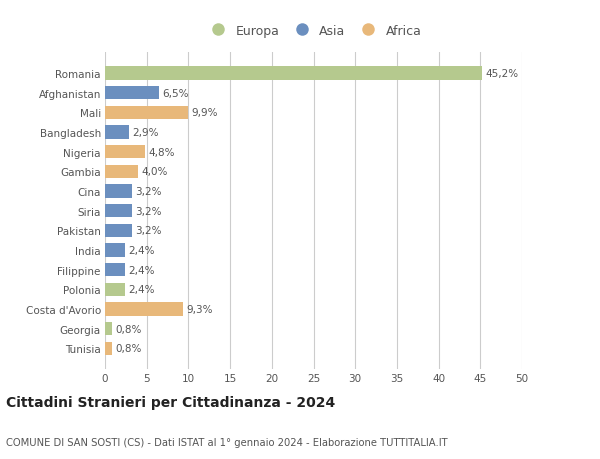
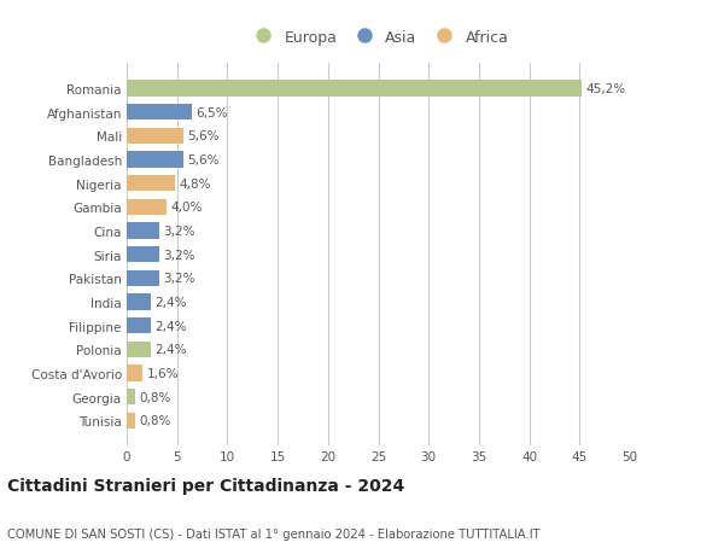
Mali: 9,9% -> 5,6%
Bangladesh: 2,9% -> 5,6%
Costa d'Avorio: 9,3% -> 1,6%
